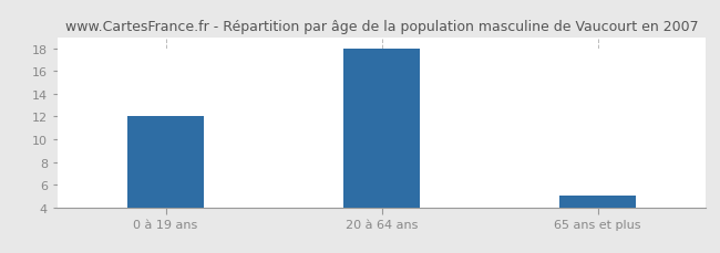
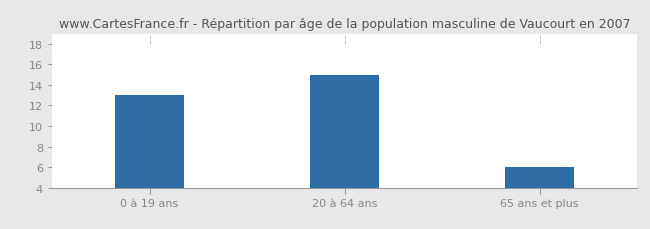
0 à 19 ans: 12 -> 13
20 à 64 ans: 18 -> 15
65 ans et plus: 5 -> 6
